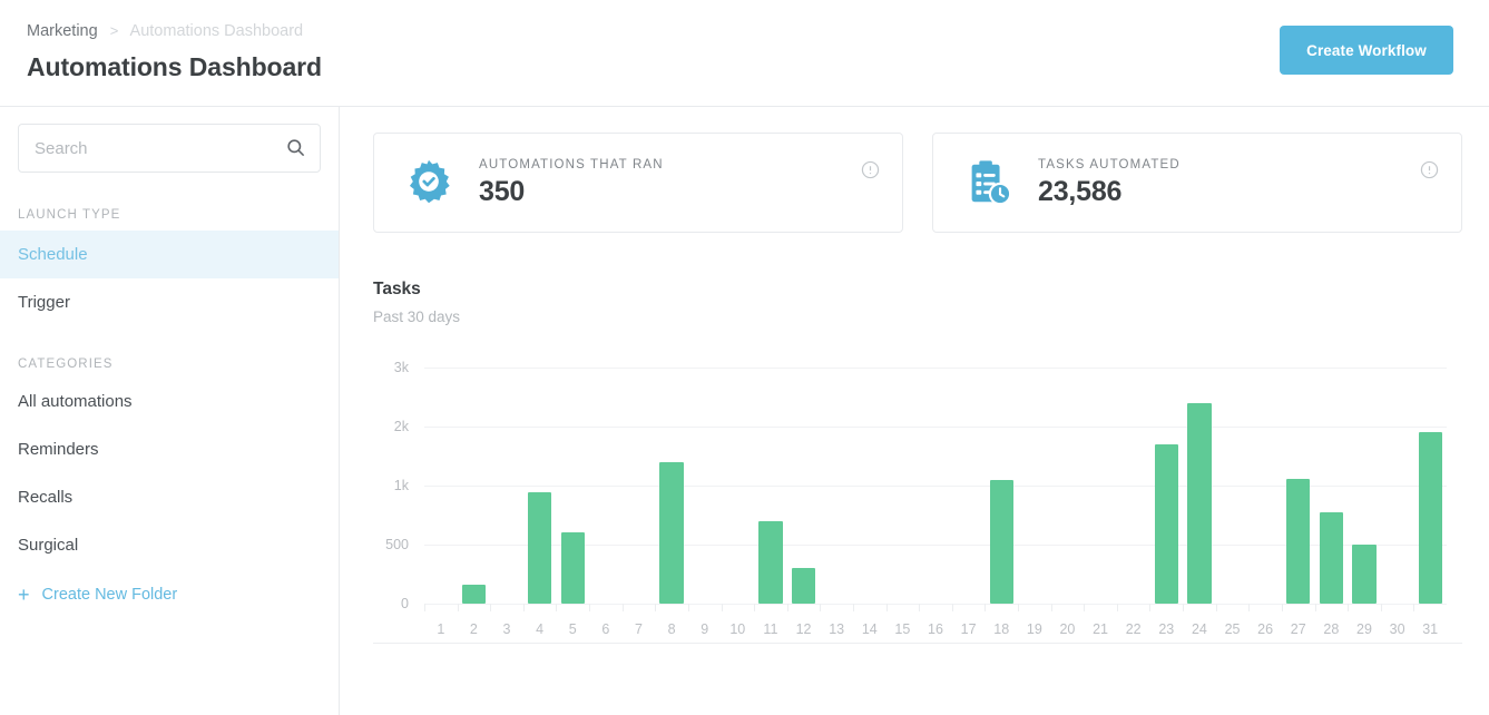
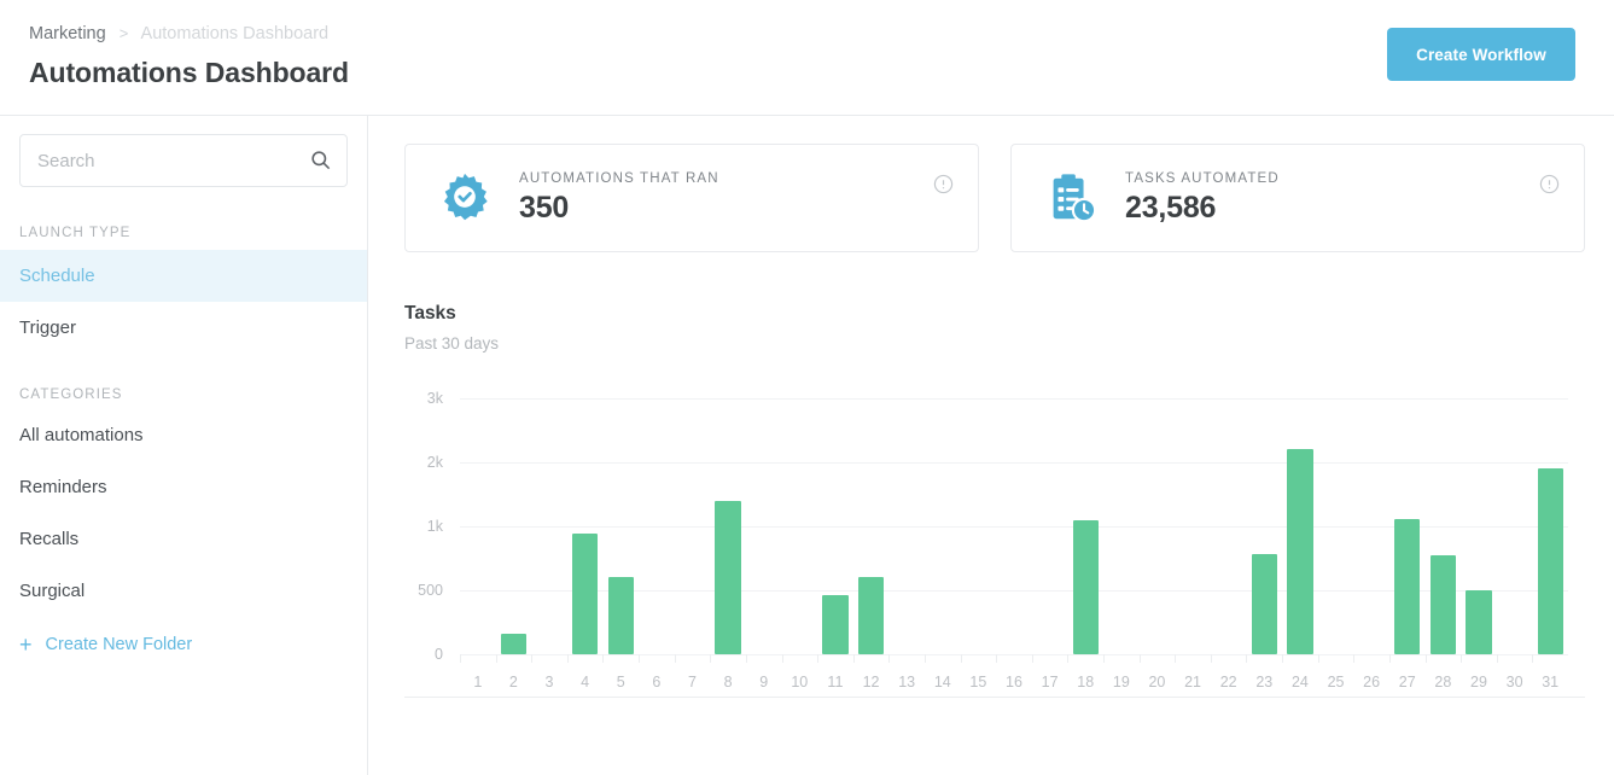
11: 0.7k -> 0.5k
12: 0.3k -> 0.6k
23: 1.7k -> 0.8k
24: 2.4k -> 2.2k
